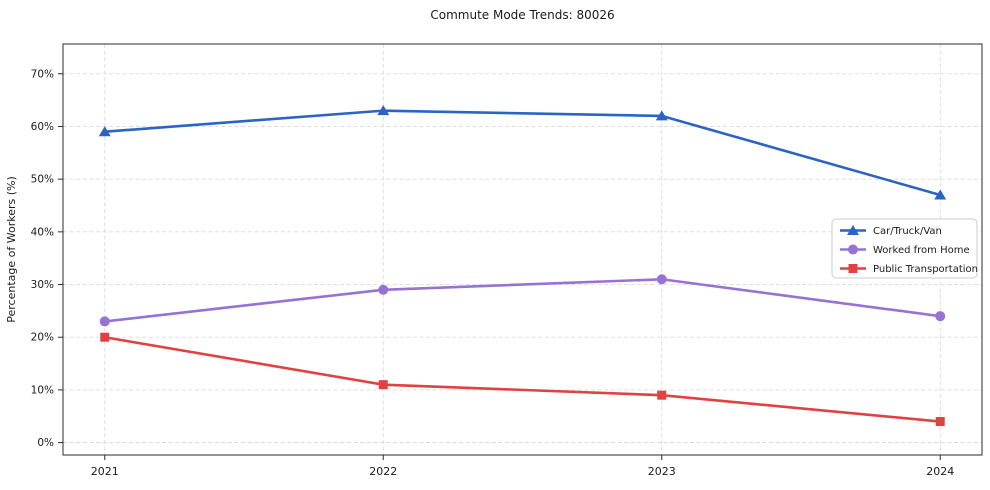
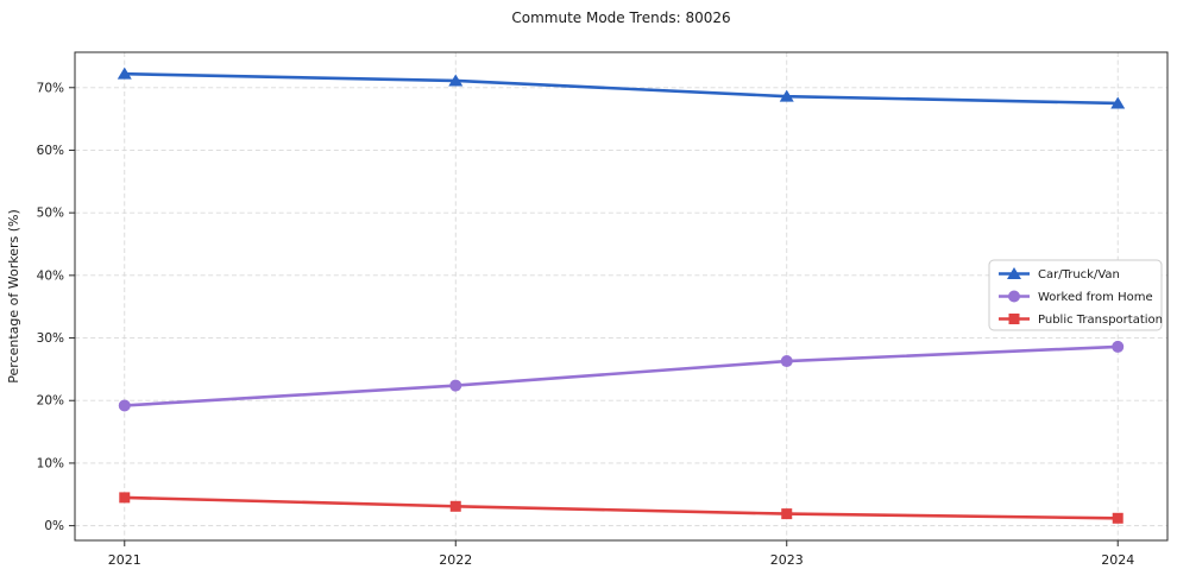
Car/Truck/Van/2021: 59% -> 72%
Worked from Home/2021: 23% -> 19%
Public Transportation/2021: 20% -> 4%
Car/Truck/Van/2022: 63% -> 71%
Worked from Home/2022: 29% -> 22%
Public Transportation/2022: 11% -> 3%
Car/Truck/Van/2023: 62% -> 69%
Worked from Home/2023: 31% -> 26%
Public Transportation/2023: 9% -> 2%
Car/Truck/Van/2024: 47% -> 68%
Worked from Home/2024: 24% -> 29%
Public Transportation/2024: 4% -> 1%
